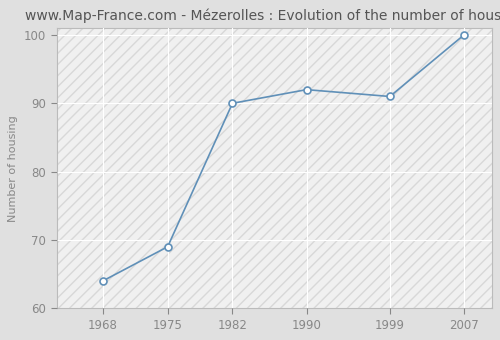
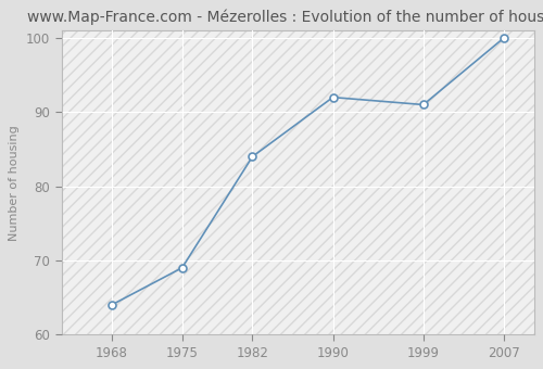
1982: 90 -> 84
